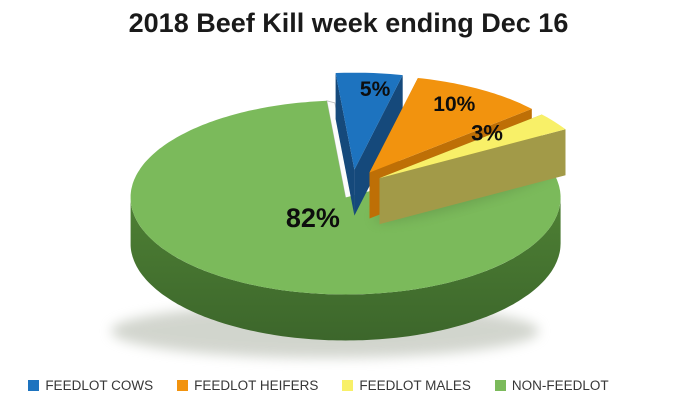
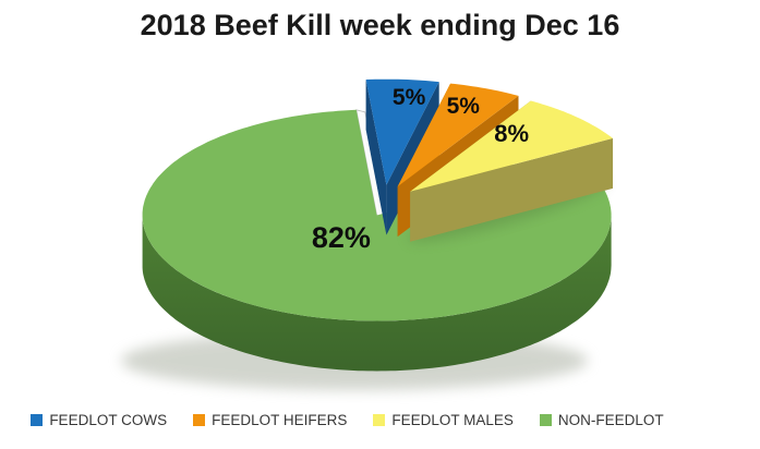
FEEDLOT HEIFERS: 10% -> 5%
FEEDLOT MALES: 3% -> 8%
